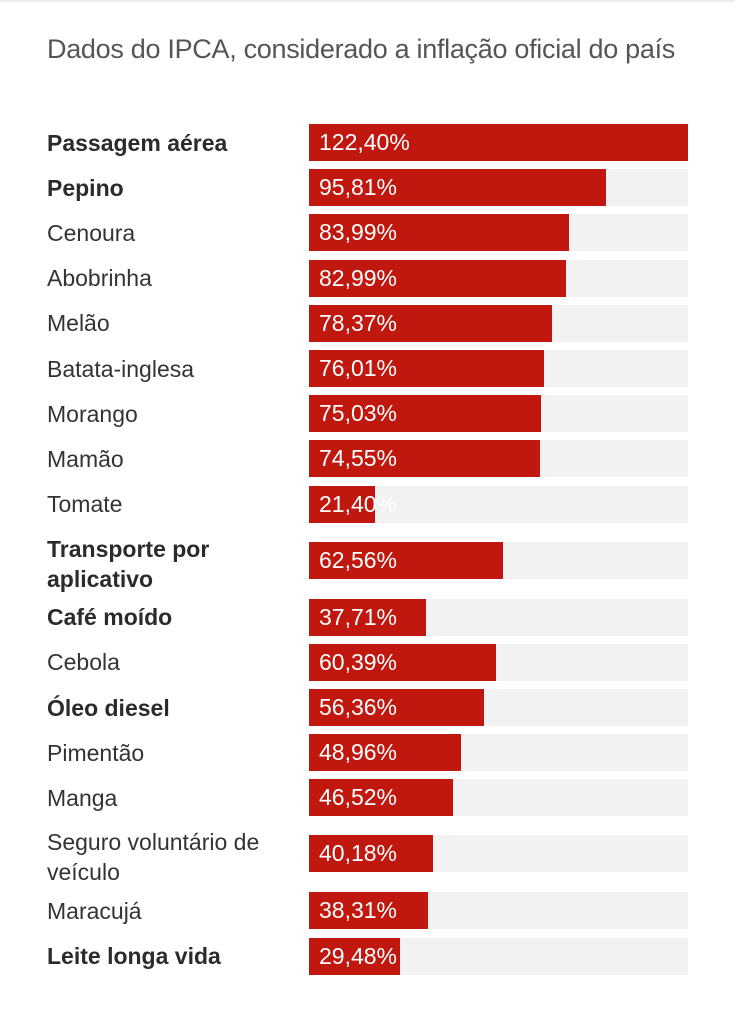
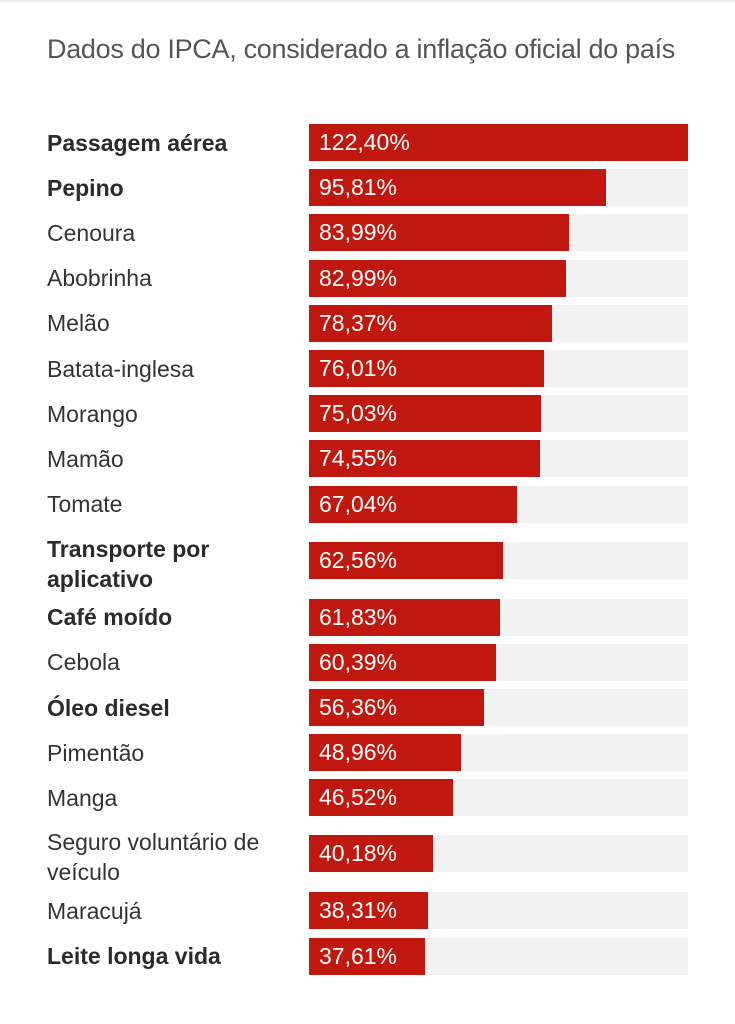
Tomate: 21,40% -> 67,04%
Café moído: 37,71% -> 61,83%
Leite longa vida: 29,48% -> 37,61%
